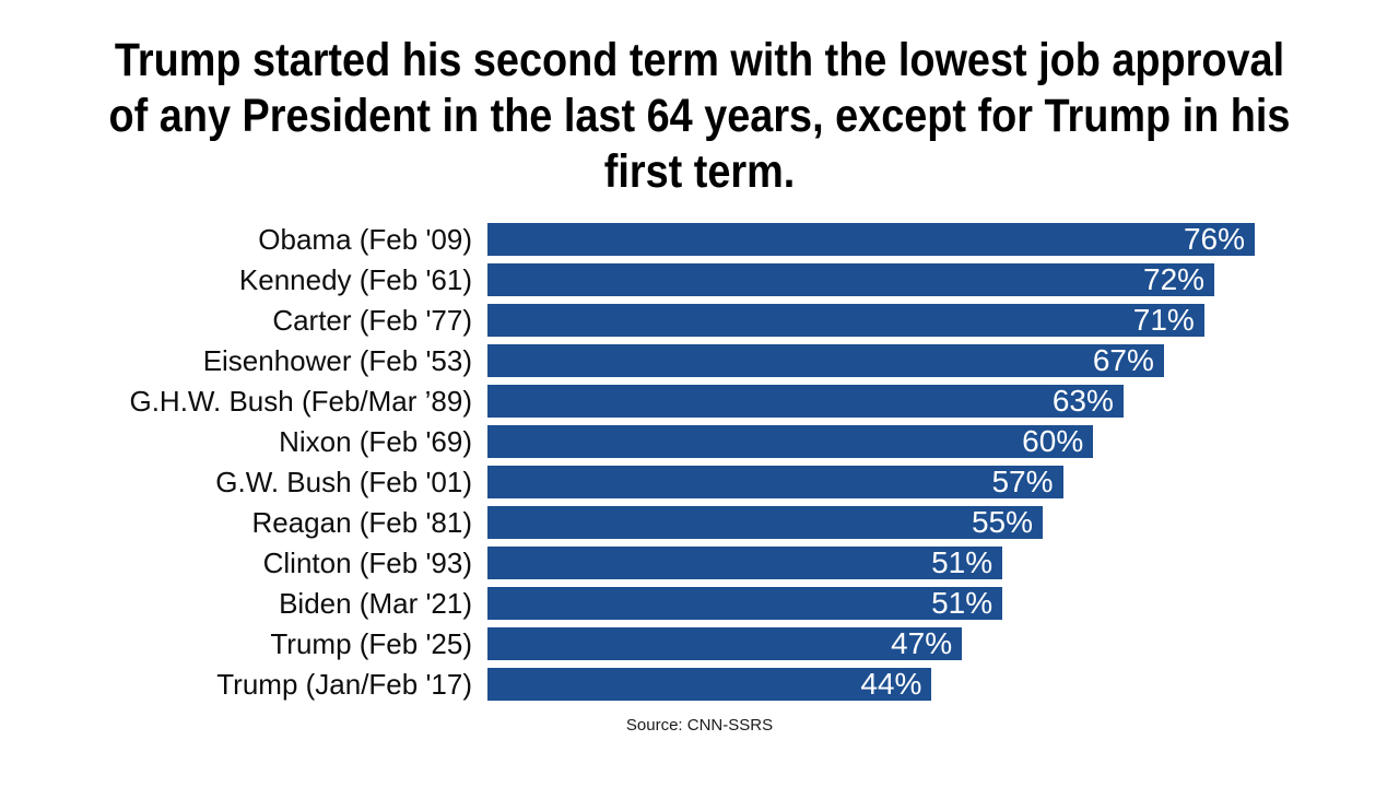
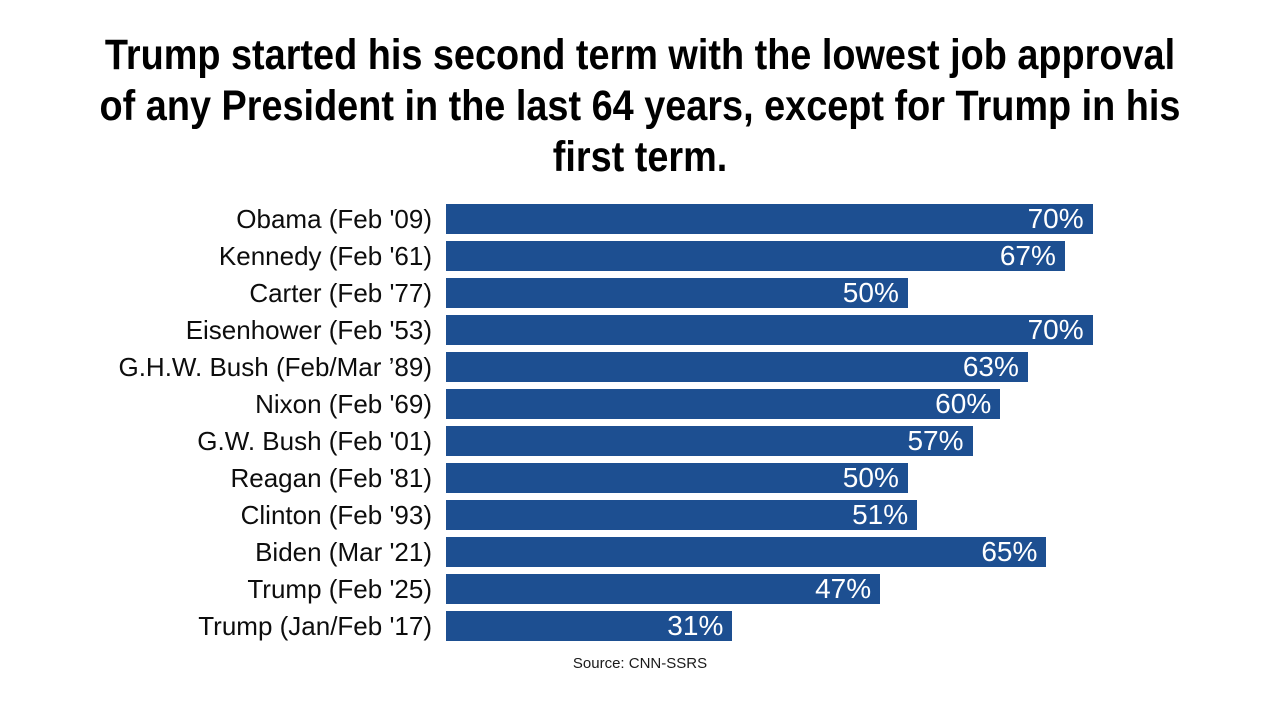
Obama (Feb '09): 76% -> 70%
Kennedy (Feb '61): 72% -> 67%
Carter (Feb '77): 71% -> 50%
Eisenhower (Feb '53): 67% -> 70%
Reagan (Feb '81): 55% -> 50%
Biden (Mar '21): 51% -> 65%
Trump (Jan/Feb '17): 44% -> 31%
